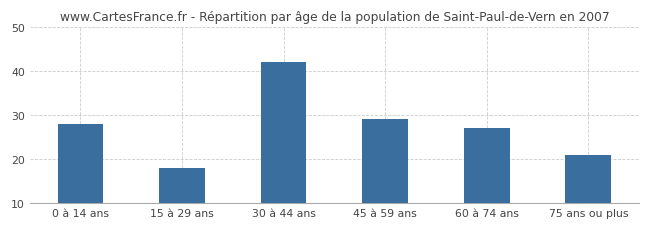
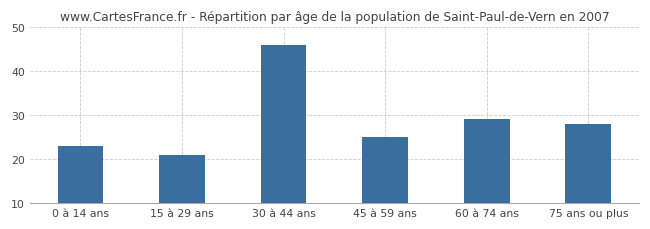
0 à 14 ans: 28 -> 23
15 à 29 ans: 18 -> 21
30 à 44 ans: 42 -> 46
45 à 59 ans: 29 -> 25
60 à 74 ans: 27 -> 29
75 ans ou plus: 21 -> 28
